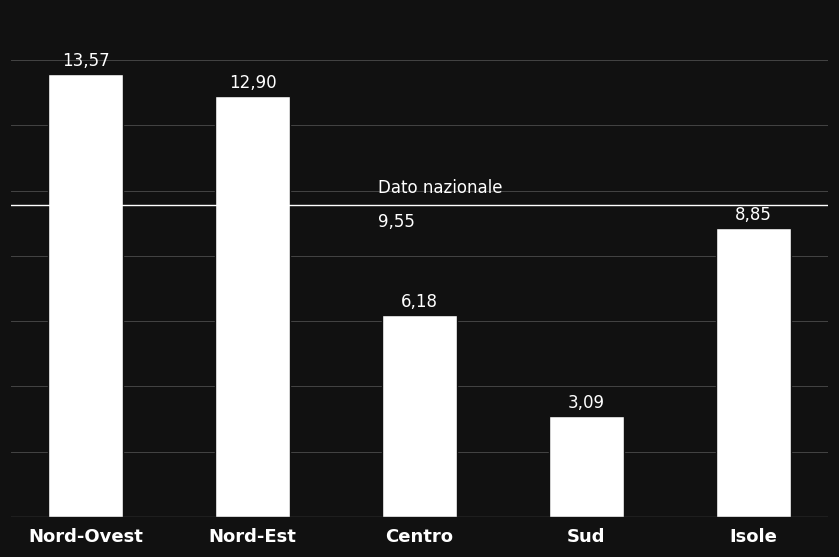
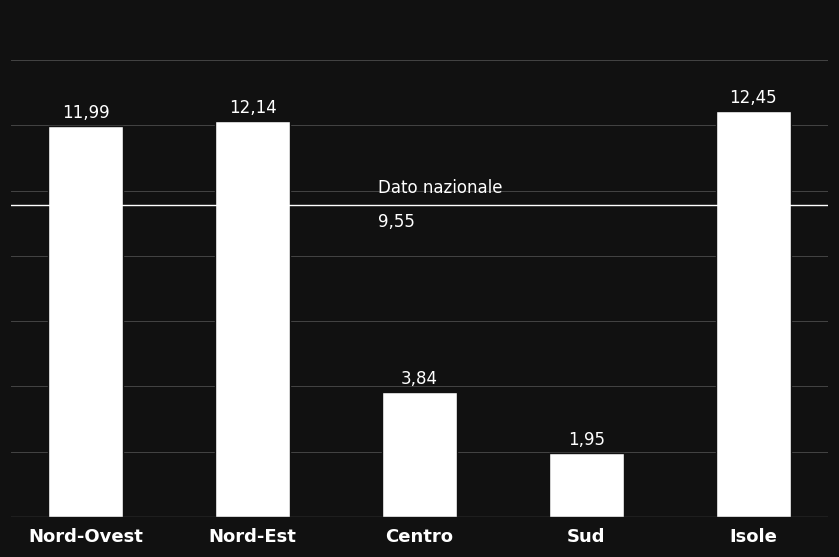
Nord-Ovest: 13,57 -> 11,99
Nord-Est: 12,90 -> 12,14
Centro: 6,18 -> 3,84
Sud: 3,09 -> 1,95
Isole: 8,85 -> 12,45
